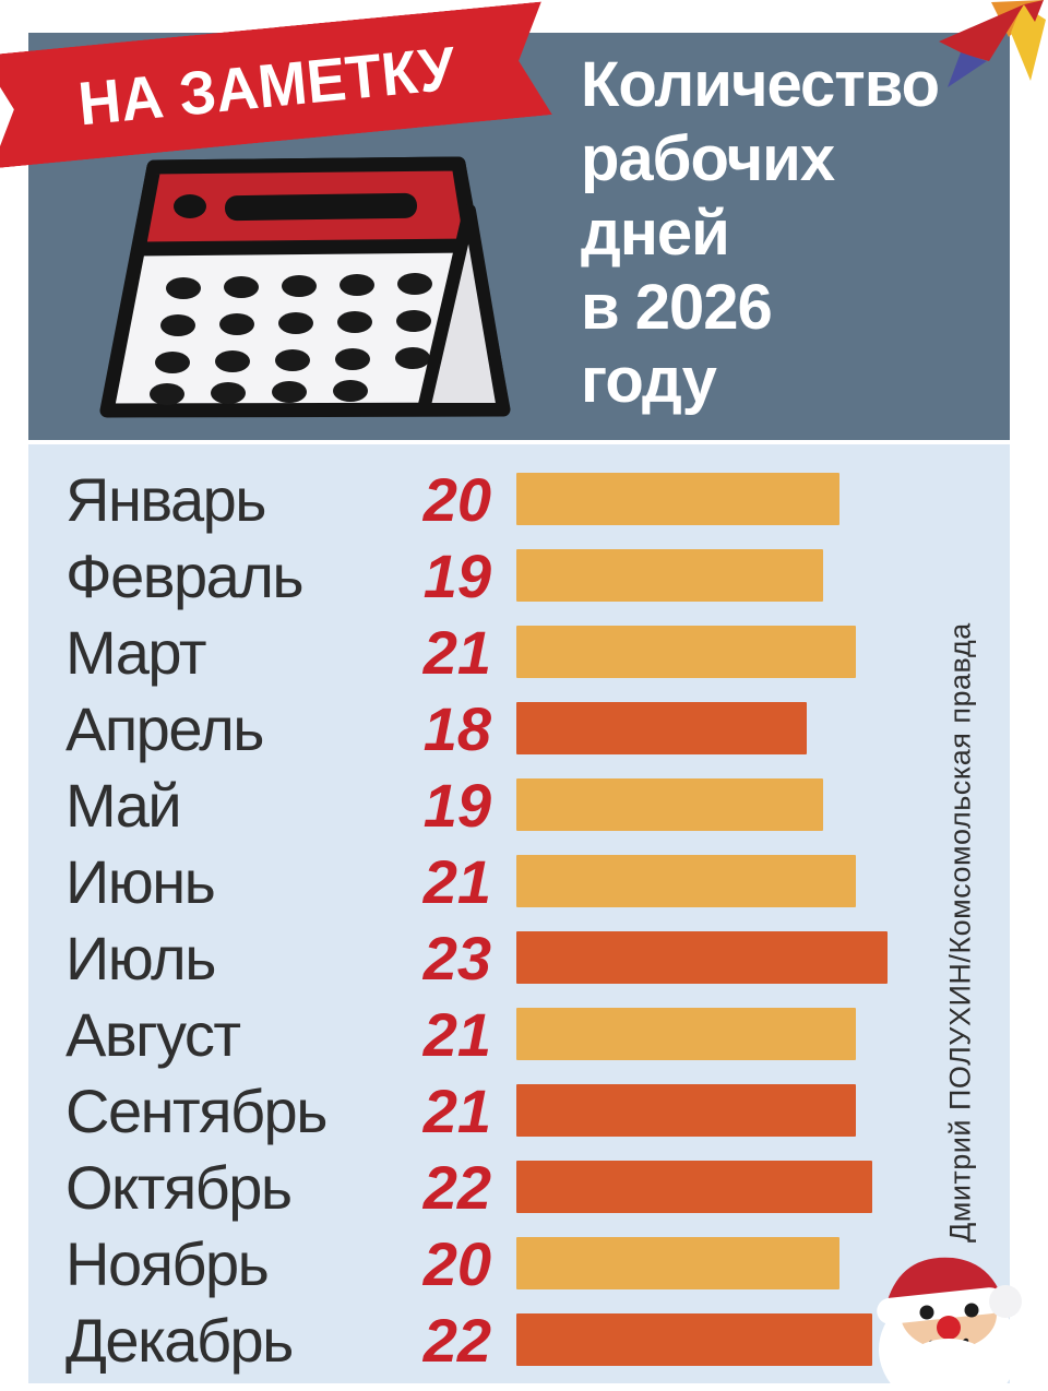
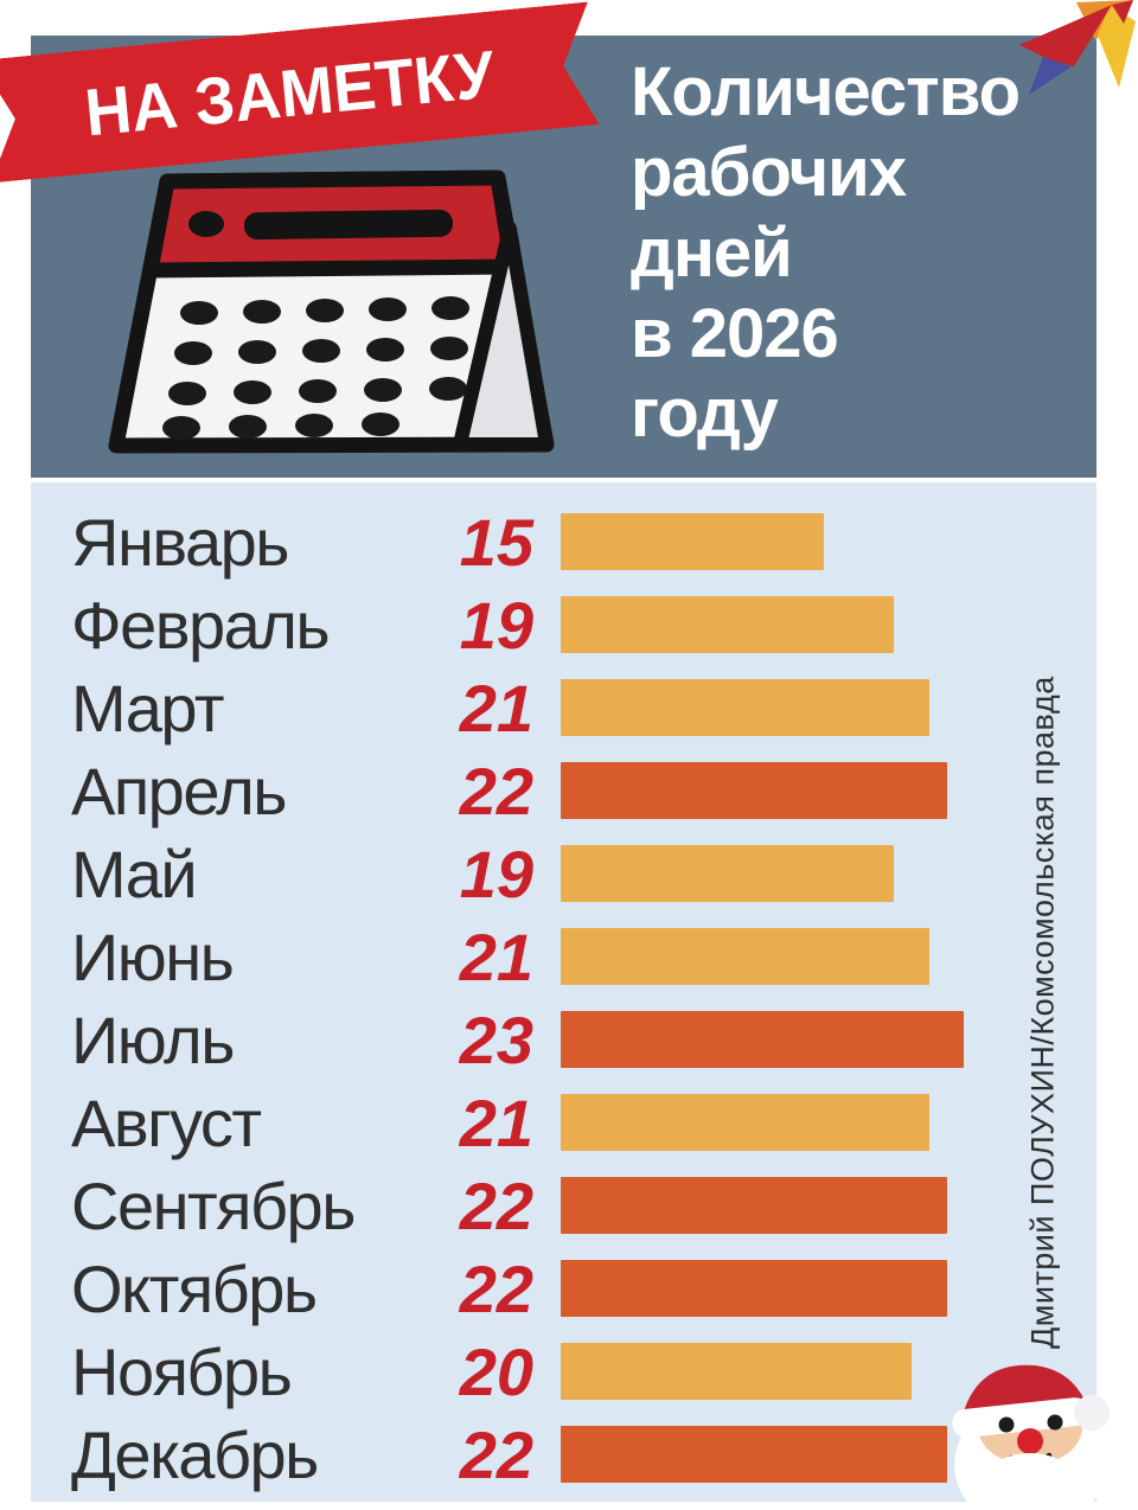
Январь: 20 -> 15
Апрель: 18 -> 22
Сентябрь: 21 -> 22
